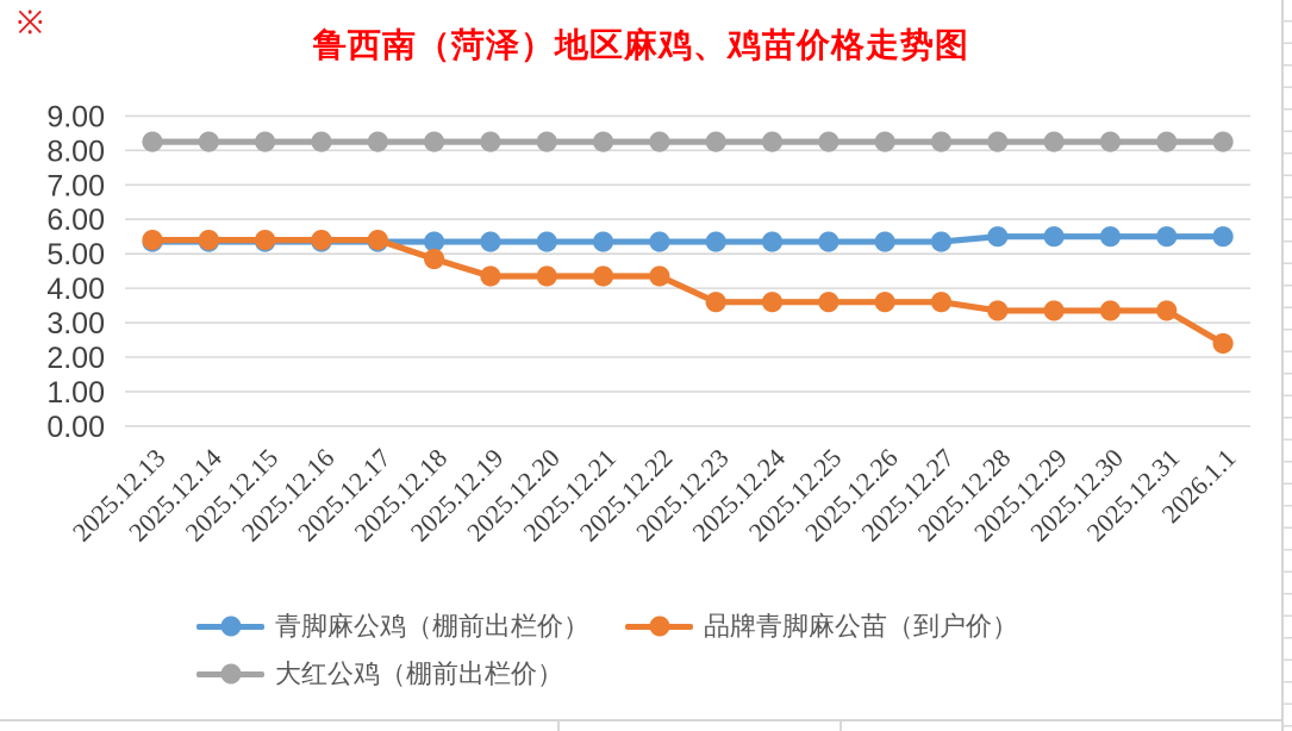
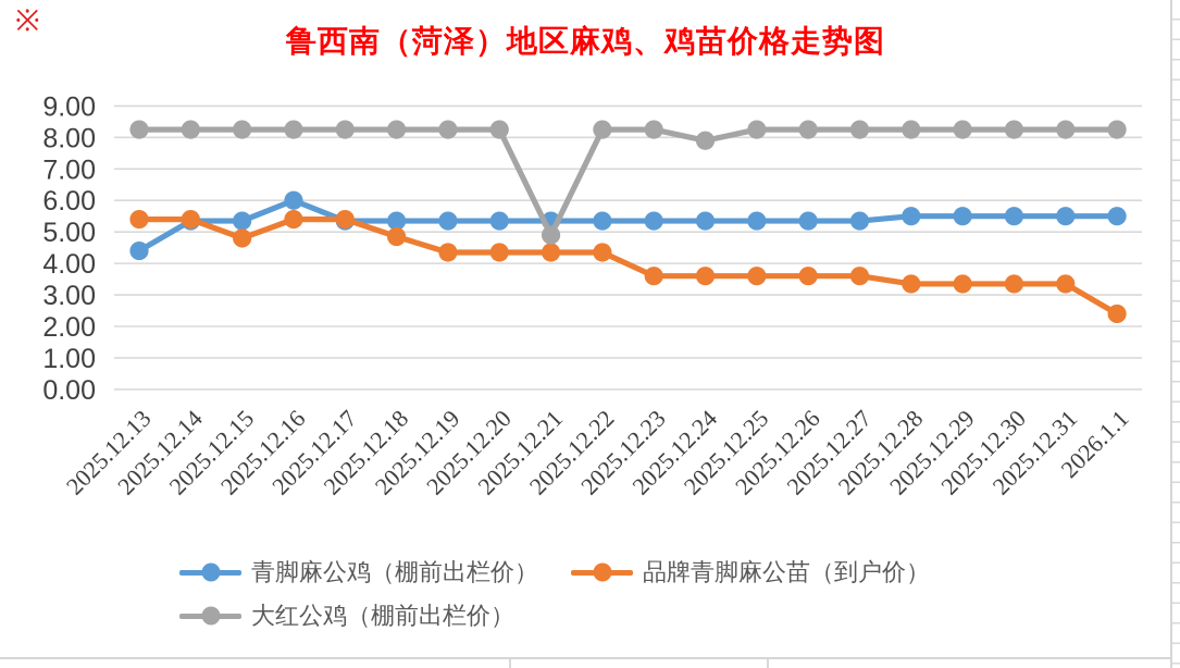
青脚麻公鸡（棚前出栏价）/2025.12.13: 5.3 -> 4.4
品牌青脚麻公苗（到户价）/2025.12.15: 5.4 -> 4.8
青脚麻公鸡（棚前出栏价）/2025.12.16: 5.3 -> 6.0
大红公鸡（棚前出栏价）/2025.12.21: 8.2 -> 4.9
大红公鸡（棚前出栏价）/2025.12.24: 8.2 -> 7.9
